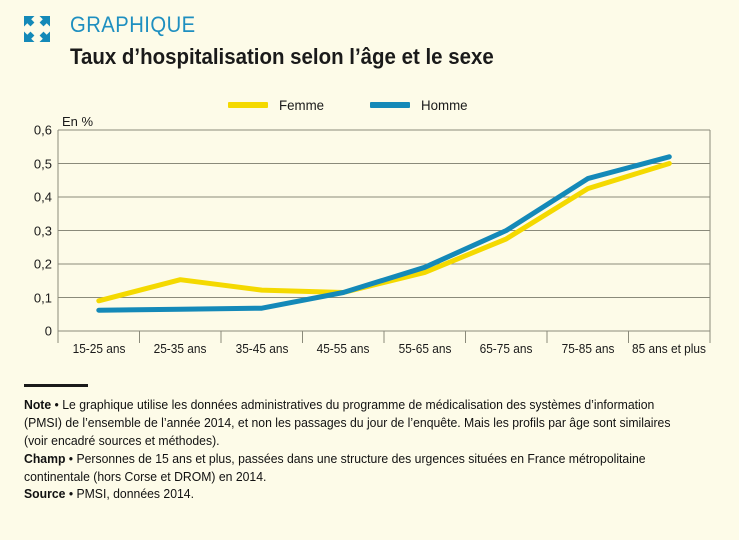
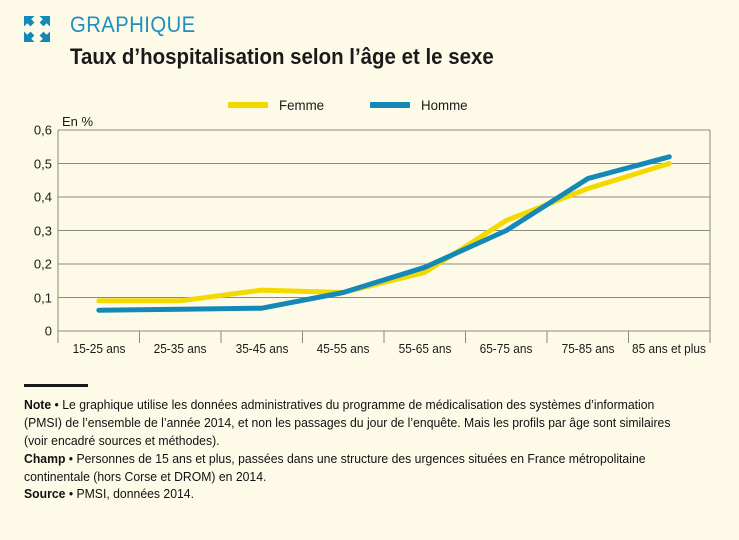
Femme/25-35 ans: 0,15 -> 0,09
Femme/65-75 ans: 0,28 -> 0,33
